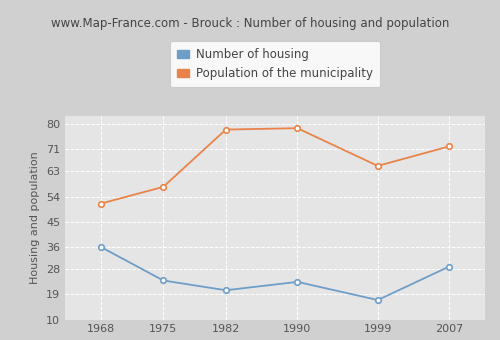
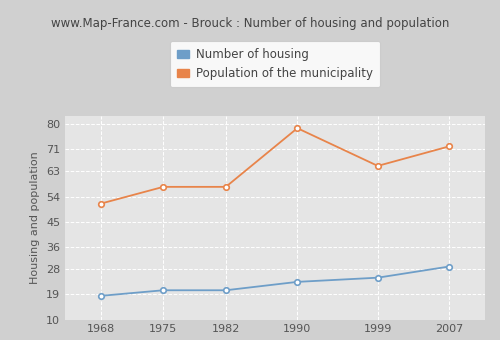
Number of housing/1968: 36.0 -> 18.5
Number of housing/1975: 24.0 -> 20.5
Population of the municipality/1982: 78.0 -> 57.5
Number of housing/1999: 17.0 -> 25.0
